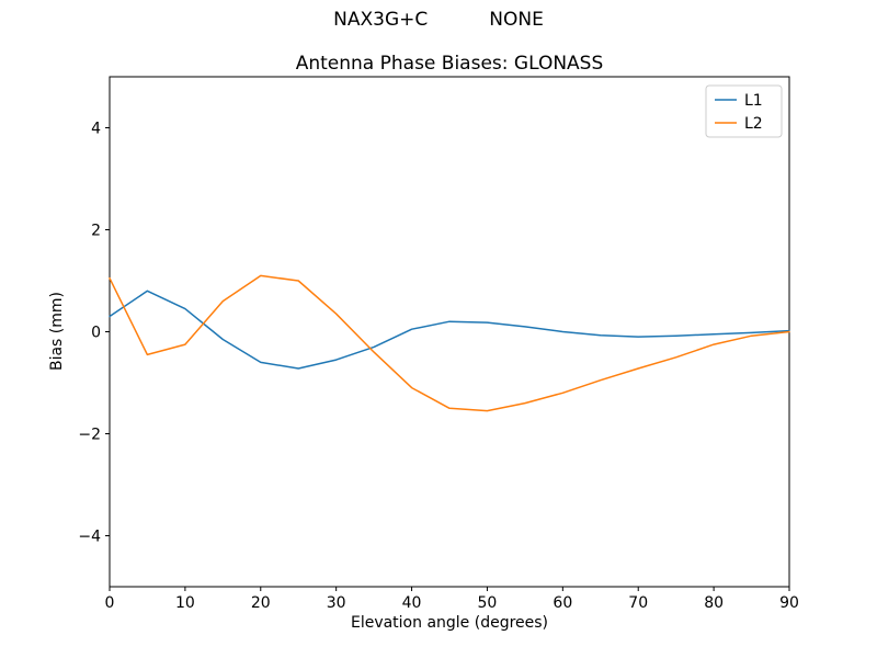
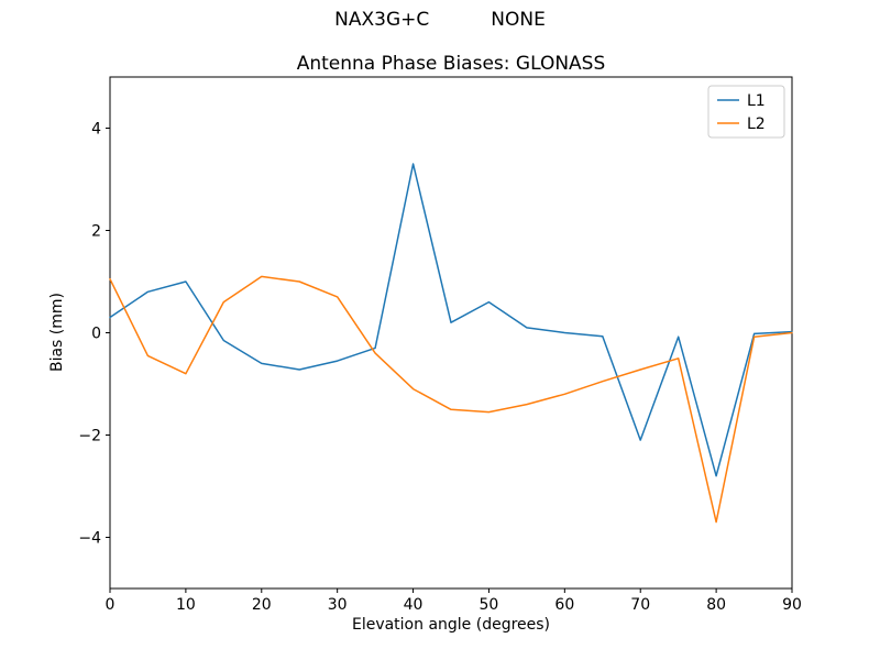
L1/10: 0.5 -> 1.0
L2/10: -0.2 -> -0.8
L2/30: 0.3 -> 0.7
L1/40: 0.1 -> 3.3
L1/50: 0.2 -> 0.6
L1/70: -0.1 -> -2.1
L1/80: -0.1 -> -2.8
L2/80: -0.2 -> -3.7
